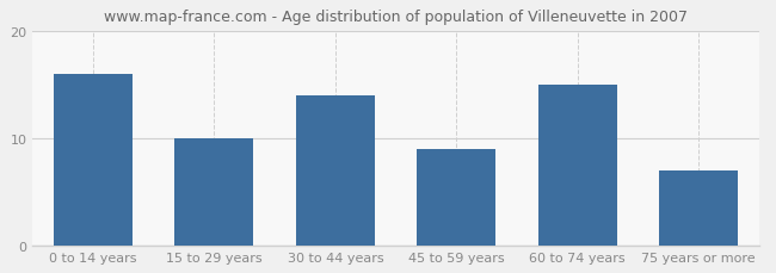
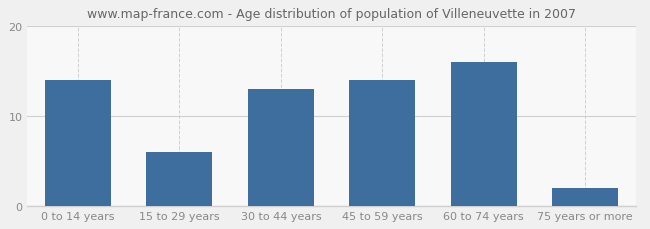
0 to 14 years: 16 -> 14
15 to 29 years: 10 -> 6
30 to 44 years: 14 -> 13
45 to 59 years: 9 -> 14
60 to 74 years: 15 -> 16
75 years or more: 7 -> 2
